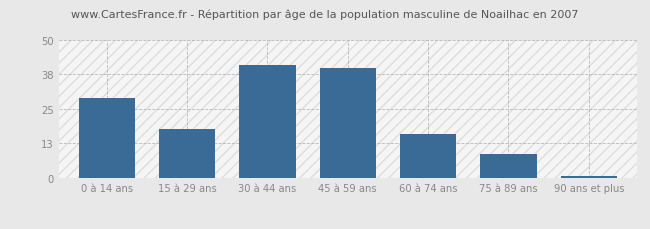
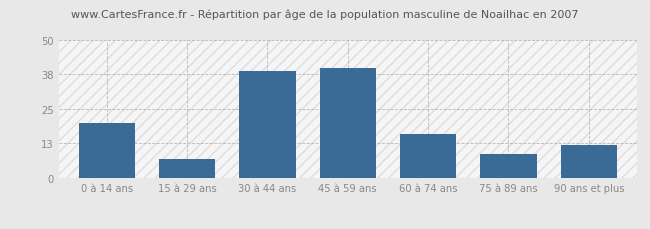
0 à 14 ans: 29 -> 20
15 à 29 ans: 18 -> 7
30 à 44 ans: 41 -> 39
90 ans et plus: 1 -> 12
